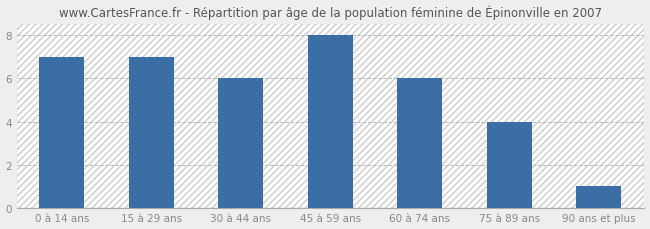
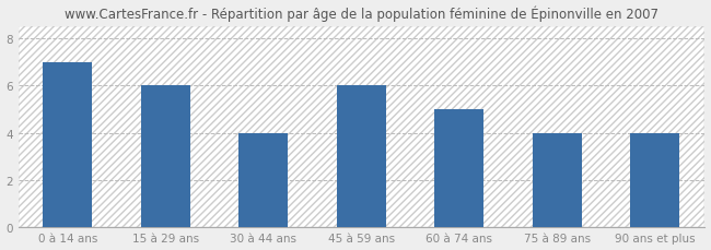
15 à 29 ans: 7 -> 6
30 à 44 ans: 6 -> 4
45 à 59 ans: 8 -> 6
60 à 74 ans: 6 -> 5
90 ans et plus: 1 -> 4
